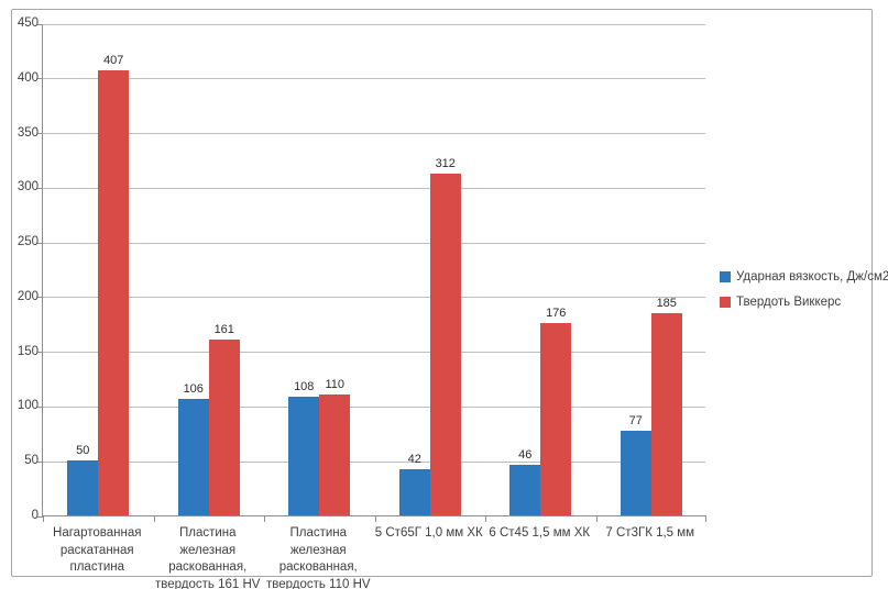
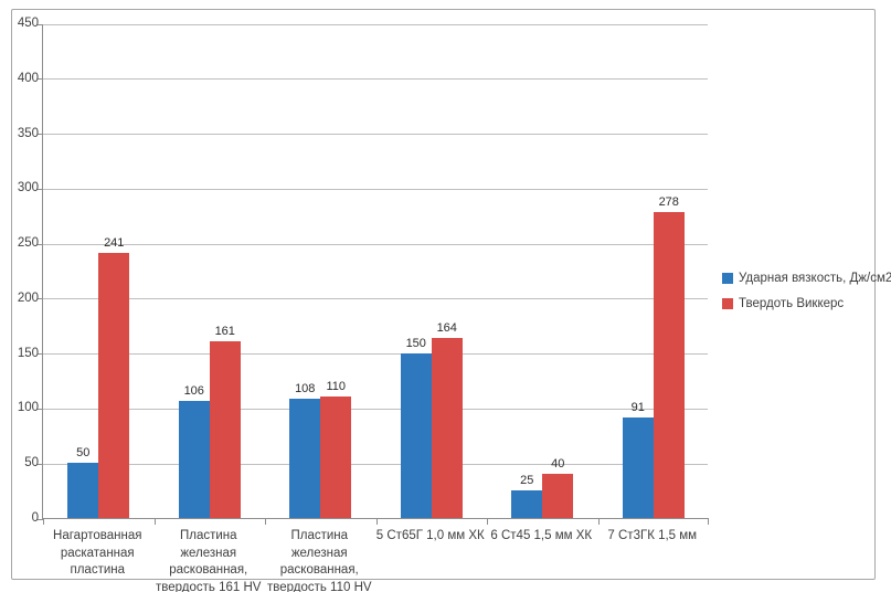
Твердоть Виккерс/Нагартованная раскатанная пластина: 407 -> 241
Ударная вязкость, Дж/см2/5 Ст65Г 1,0 мм ХК: 42 -> 150
Твердоть Виккерс/5 Ст65Г 1,0 мм ХК: 312 -> 164
Ударная вязкость, Дж/см2/6 Ст45 1,5 мм ХК: 46 -> 25
Твердоть Виккерс/6 Ст45 1,5 мм ХК: 176 -> 40
Ударная вязкость, Дж/см2/7 Ст3ГК 1,5 мм: 77 -> 91
Твердоть Виккерс/7 Ст3ГК 1,5 мм: 185 -> 278
